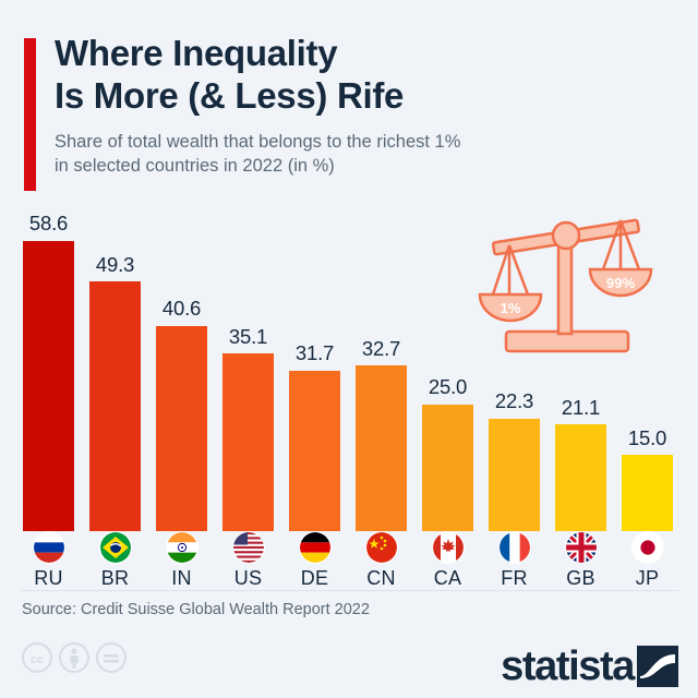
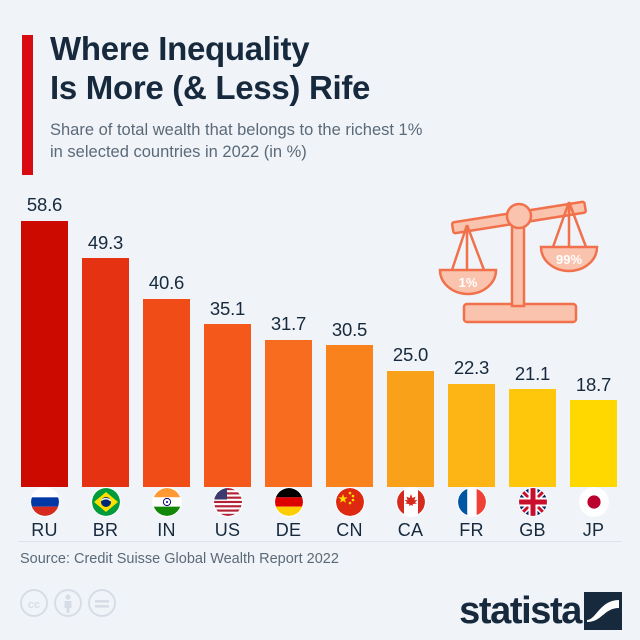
CN: 32.7 -> 30.5
JP: 15.0 -> 18.7
